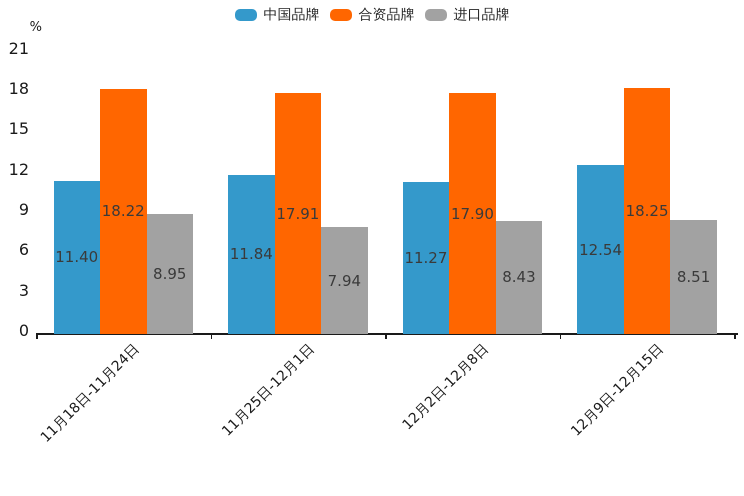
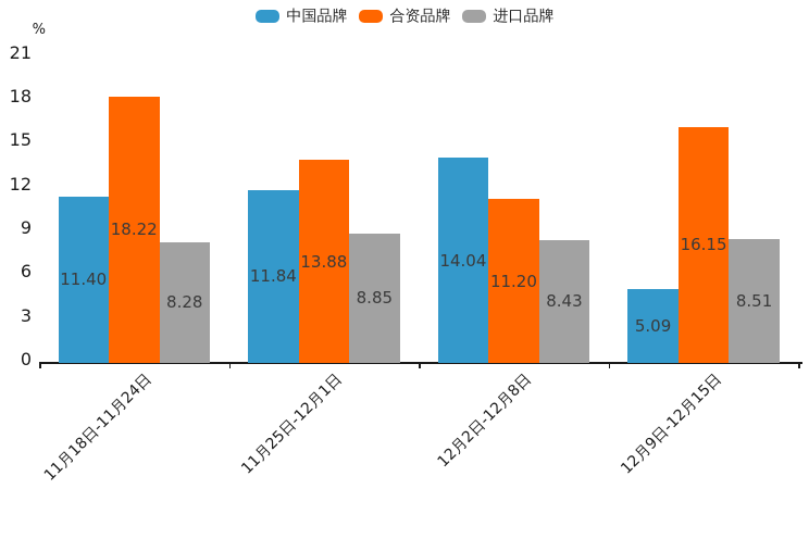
进口品牌/11月18日-11月24日: 8.95 -> 8.28
合资品牌/11月25日-12月1日: 17.91 -> 13.88
进口品牌/11月25日-12月1日: 7.94 -> 8.85
中国品牌/12月2日-12月8日: 11.27 -> 14.04
合资品牌/12月2日-12月8日: 17.90 -> 11.20
中国品牌/12月9日-12月15日: 12.54 -> 5.09
合资品牌/12月9日-12月15日: 18.25 -> 16.15
